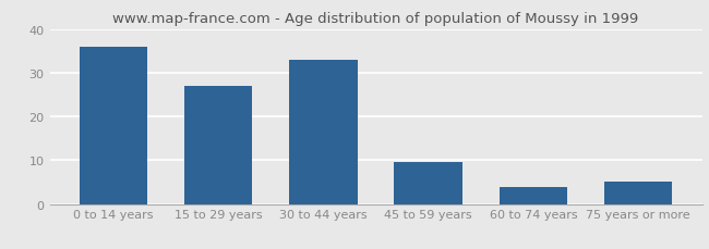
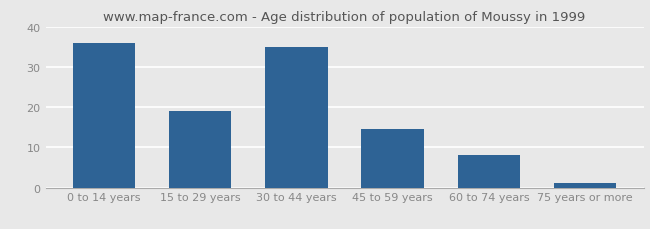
15 to 29 years: 27.0 -> 19.0
30 to 44 years: 33.0 -> 35.0
45 to 59 years: 9.5 -> 14.5
60 to 74 years: 4.0 -> 8.0
75 years or more: 5.0 -> 1.2
